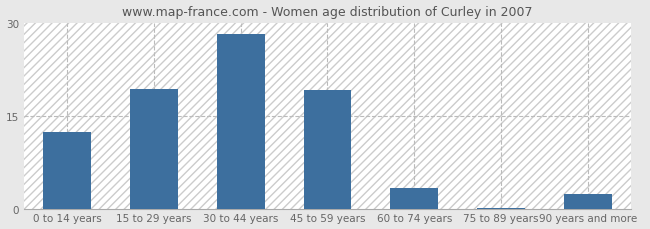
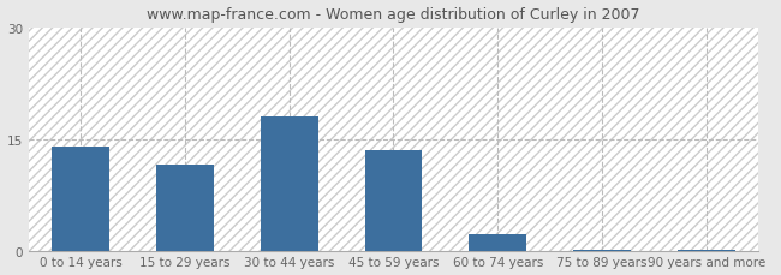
0 to 14 years: 12.4 -> 14.0
15 to 29 years: 19.4 -> 11.5
30 to 44 years: 28.2 -> 18.0
45 to 59 years: 19.2 -> 13.5
60 to 74 years: 3.4 -> 2.2
90 years and more: 2.4 -> 0.1
